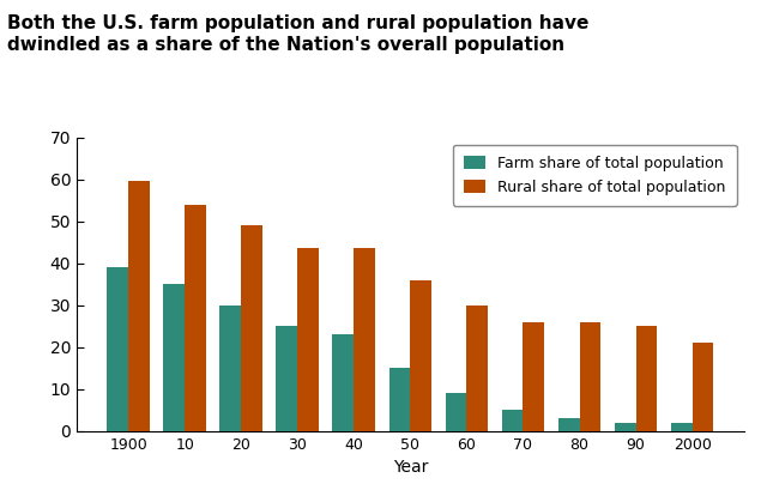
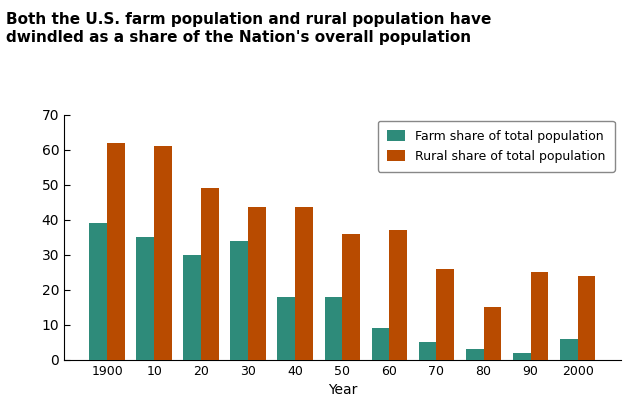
Rural share of total population/1900: 59.5 -> 62.0
Rural share of total population/10: 54.0 -> 61.0
Farm share of total population/30: 25 -> 34
Farm share of total population/40: 23 -> 18
Farm share of total population/50: 15 -> 18
Rural share of total population/60: 30.0 -> 37.0
Rural share of total population/80: 26.0 -> 15.0
Farm share of total population/2000: 2 -> 6
Rural share of total population/2000: 21.0 -> 24.0
